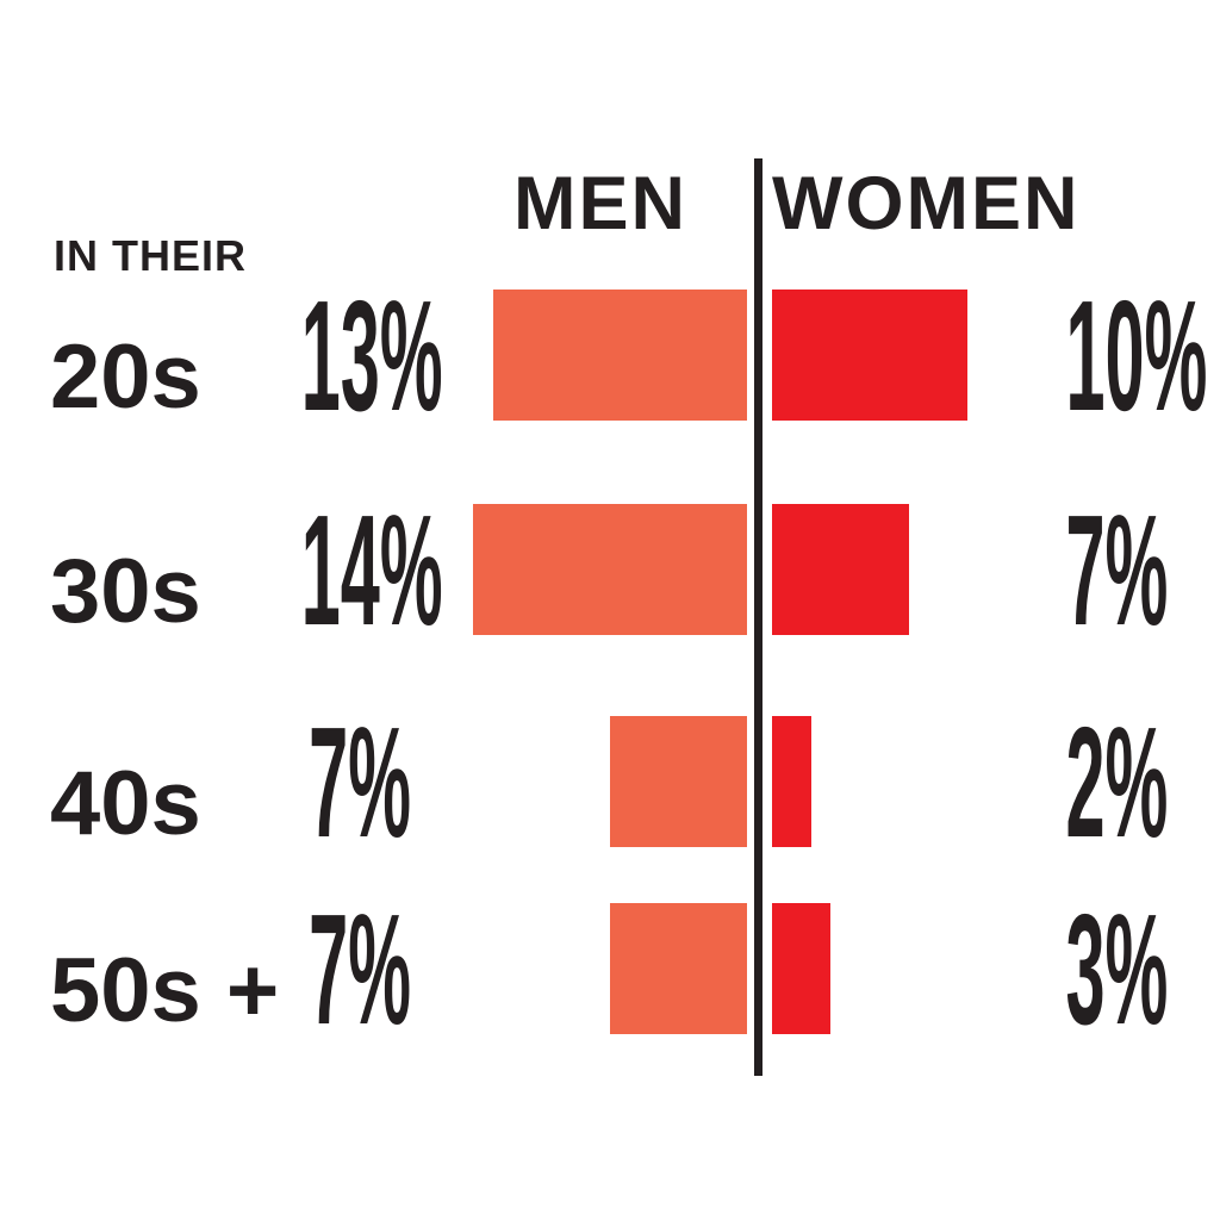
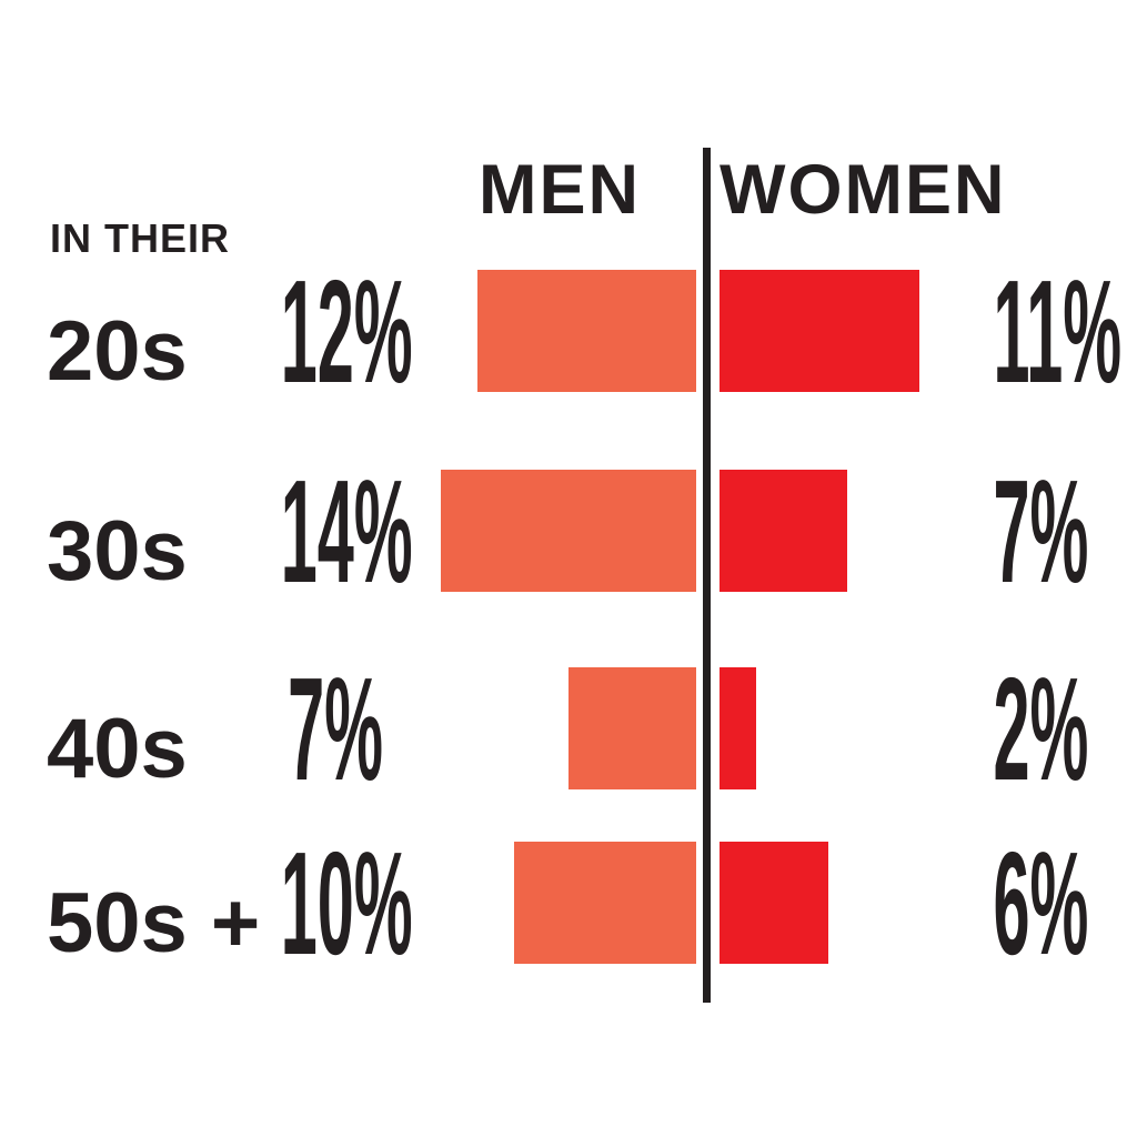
MEN/20s: 13% -> 12%
WOMEN/20s: 10% -> 11%
MEN/50s +: 7% -> 10%
WOMEN/50s +: 3% -> 6%
